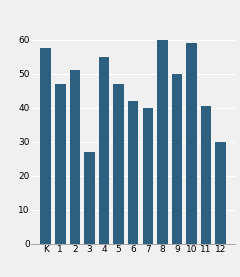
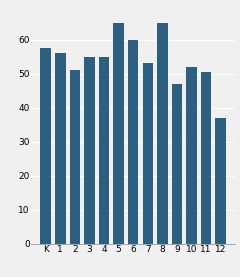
1: 47.0 -> 56.0
3: 27.0 -> 55.0
5: 47.0 -> 65.0
6: 42.0 -> 60.0
7: 40.0 -> 53.0
8: 60.0 -> 65.0
9: 50.0 -> 47.0
10: 59.0 -> 52.0
11: 40.5 -> 50.5
12: 30.0 -> 37.0
